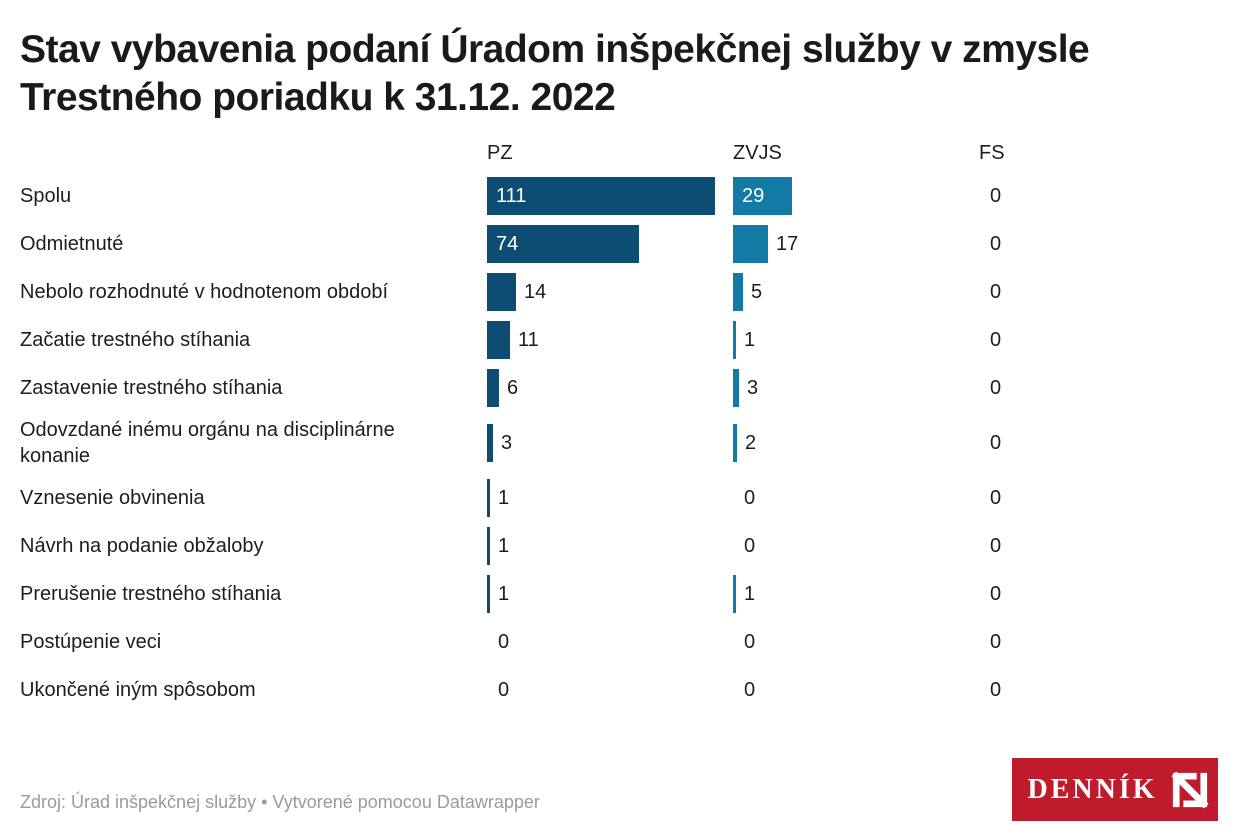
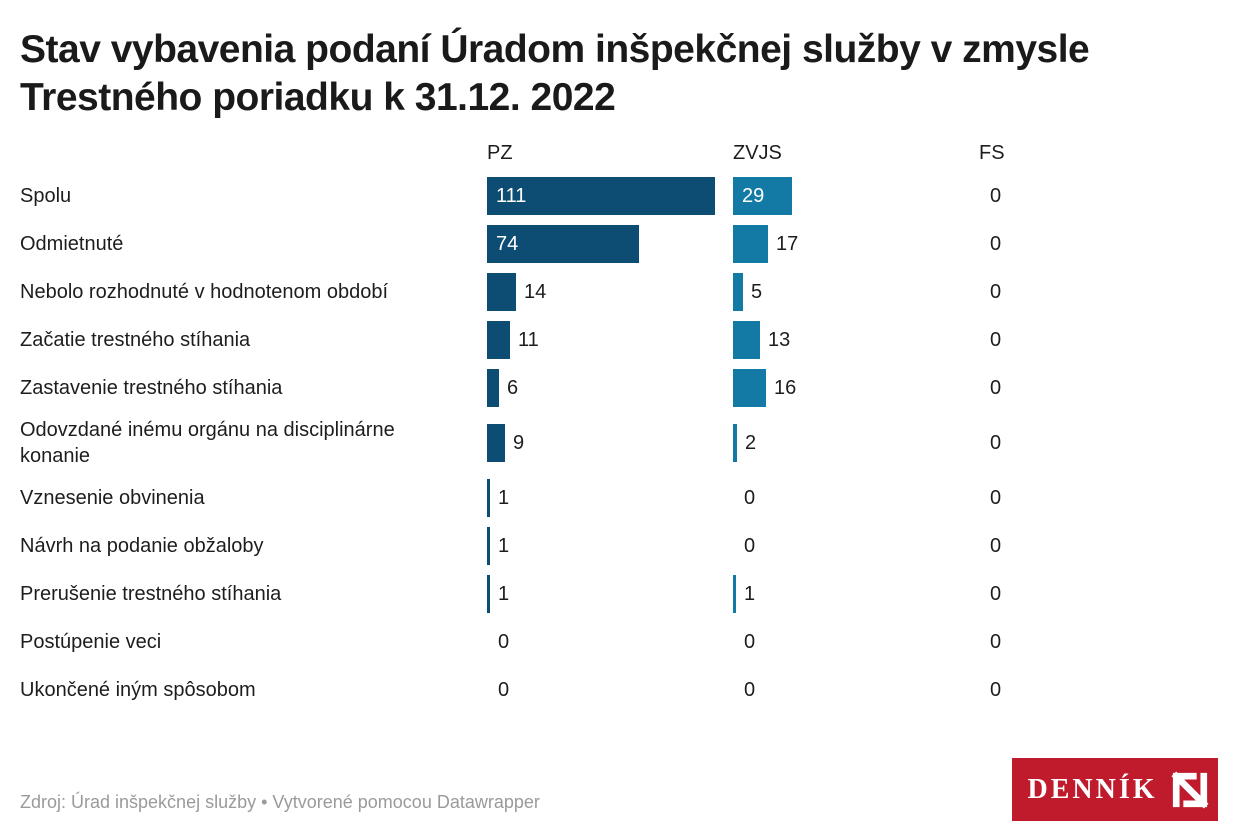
ZVJS/Začatie trestného stíhania: 1 -> 13
ZVJS/Zastavenie trestného stíhania: 3 -> 16
PZ/Odovzdané inému orgánu na disciplinárne konanie: 3 -> 9
